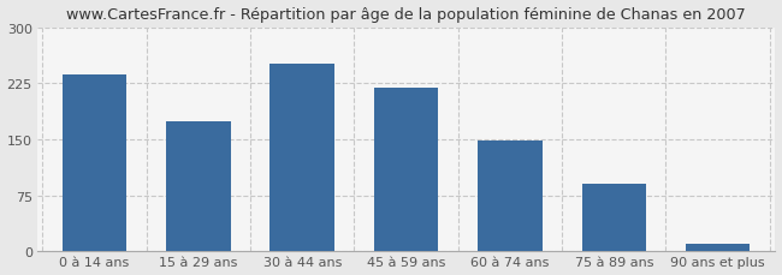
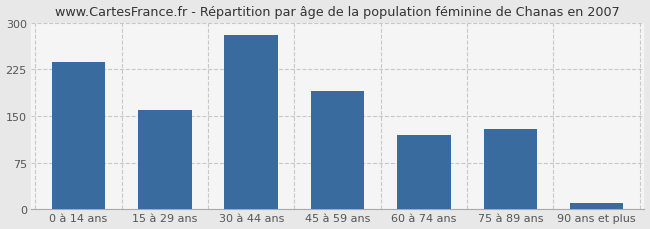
15 à 29 ans: 175 -> 160
30 à 44 ans: 252 -> 280
45 à 59 ans: 220 -> 190
60 à 74 ans: 148 -> 120
75 à 89 ans: 90 -> 130
